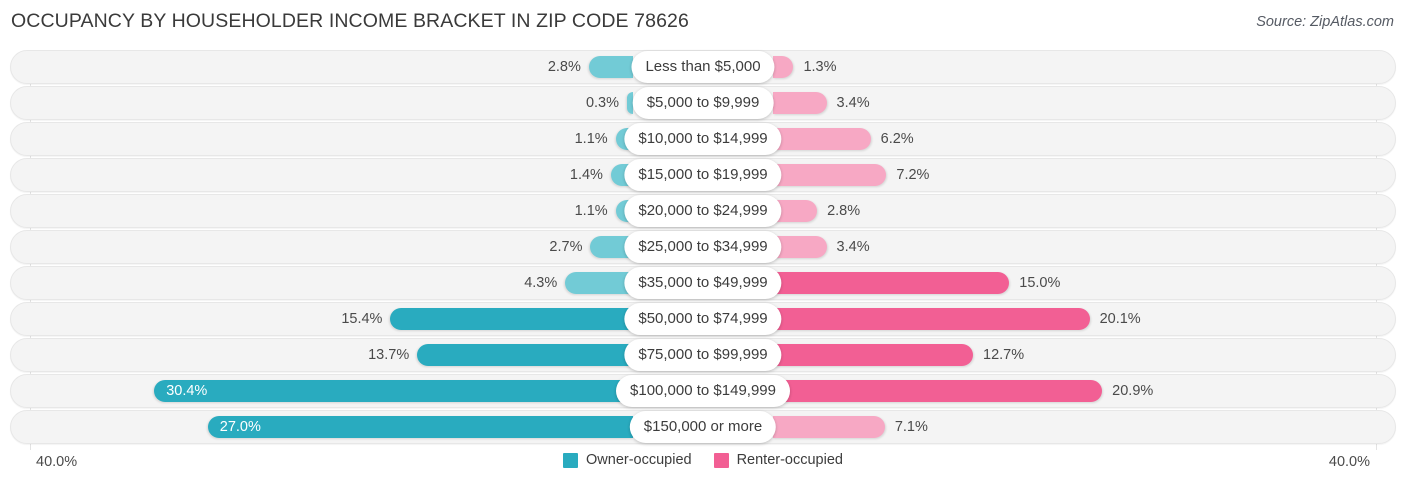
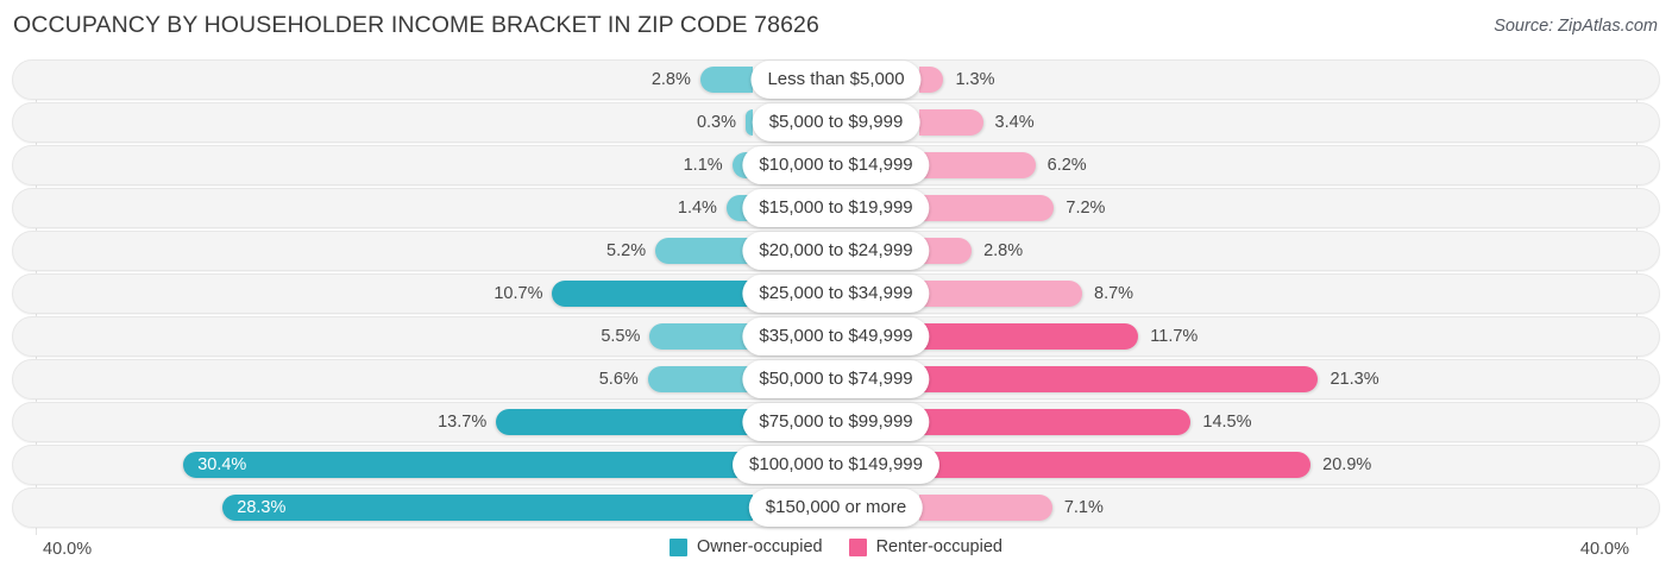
Owner-occupied/$20,000 to $24,999: 1.1% -> 5.2%
Owner-occupied/$25,000 to $34,999: 2.7% -> 10.7%
Renter-occupied/$25,000 to $34,999: 3.4% -> 8.7%
Owner-occupied/$35,000 to $49,999: 4.3% -> 5.5%
Renter-occupied/$35,000 to $49,999: 15.0% -> 11.7%
Owner-occupied/$50,000 to $74,999: 15.4% -> 5.6%
Renter-occupied/$50,000 to $74,999: 20.1% -> 21.3%
Renter-occupied/$75,000 to $99,999: 12.7% -> 14.5%
Owner-occupied/$150,000 or more: 27.0% -> 28.3%
